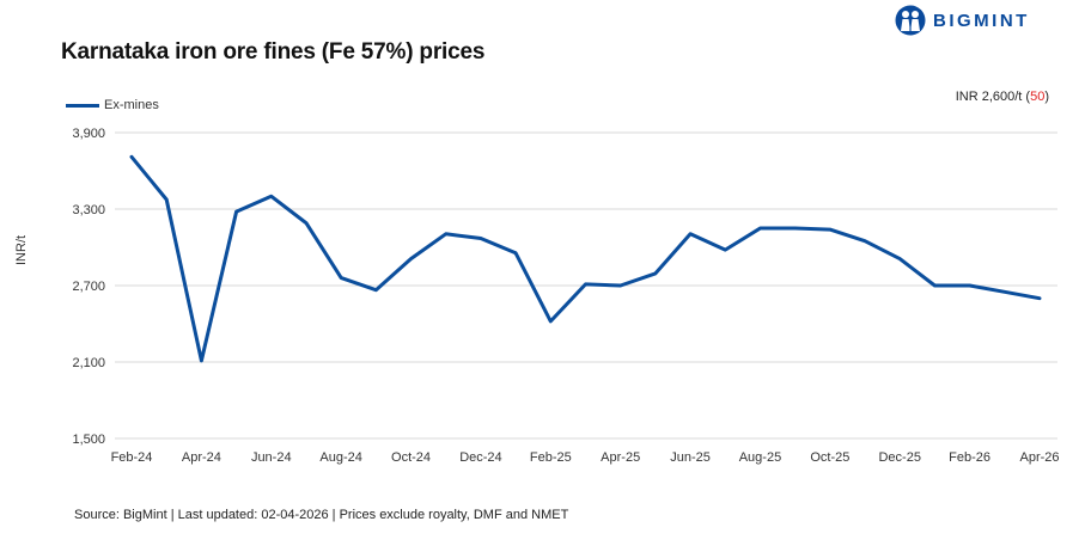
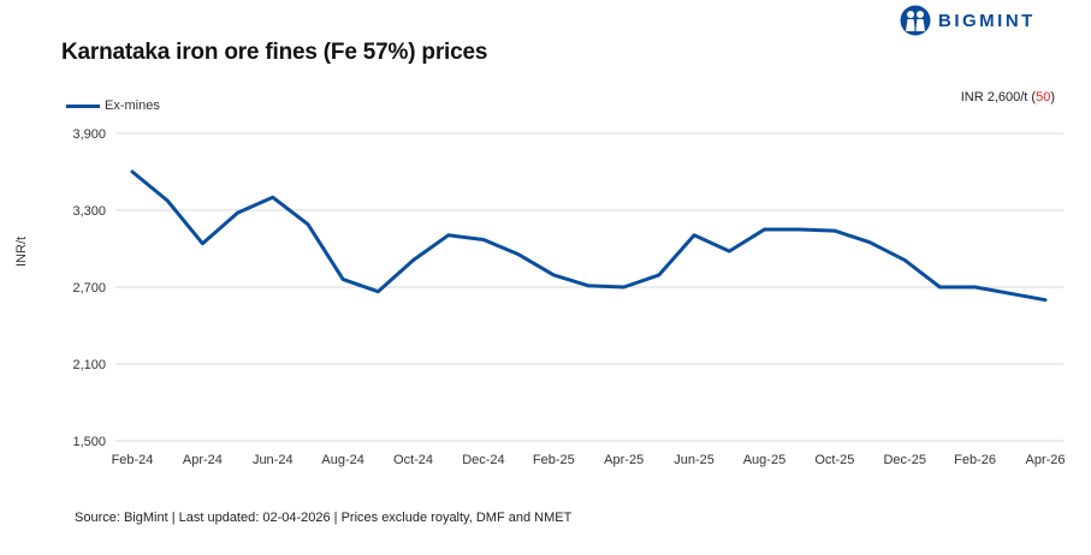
Feb-24: 3710 -> 3600
Apr-24: 2110 -> 3040
Feb-25: 2420 -> 2800
